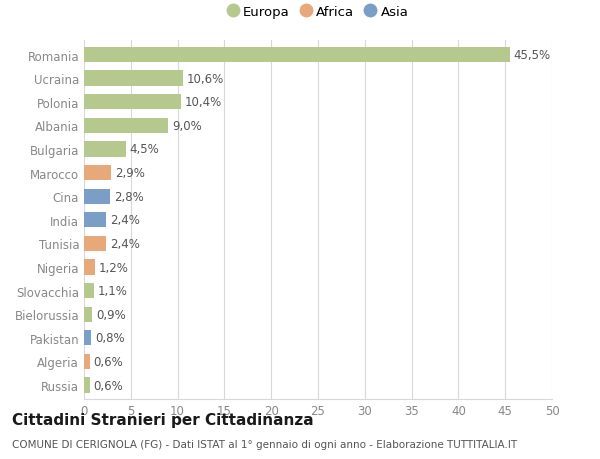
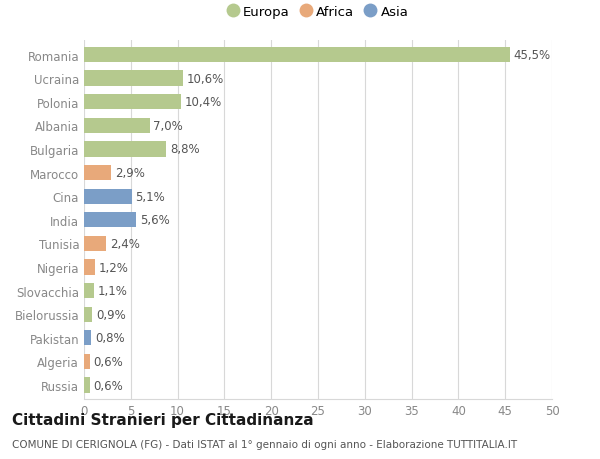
Albania: 9,0% -> 7,0%
Bulgaria: 4,5% -> 8,8%
Cina: 2,8% -> 5,1%
India: 2,4% -> 5,6%
